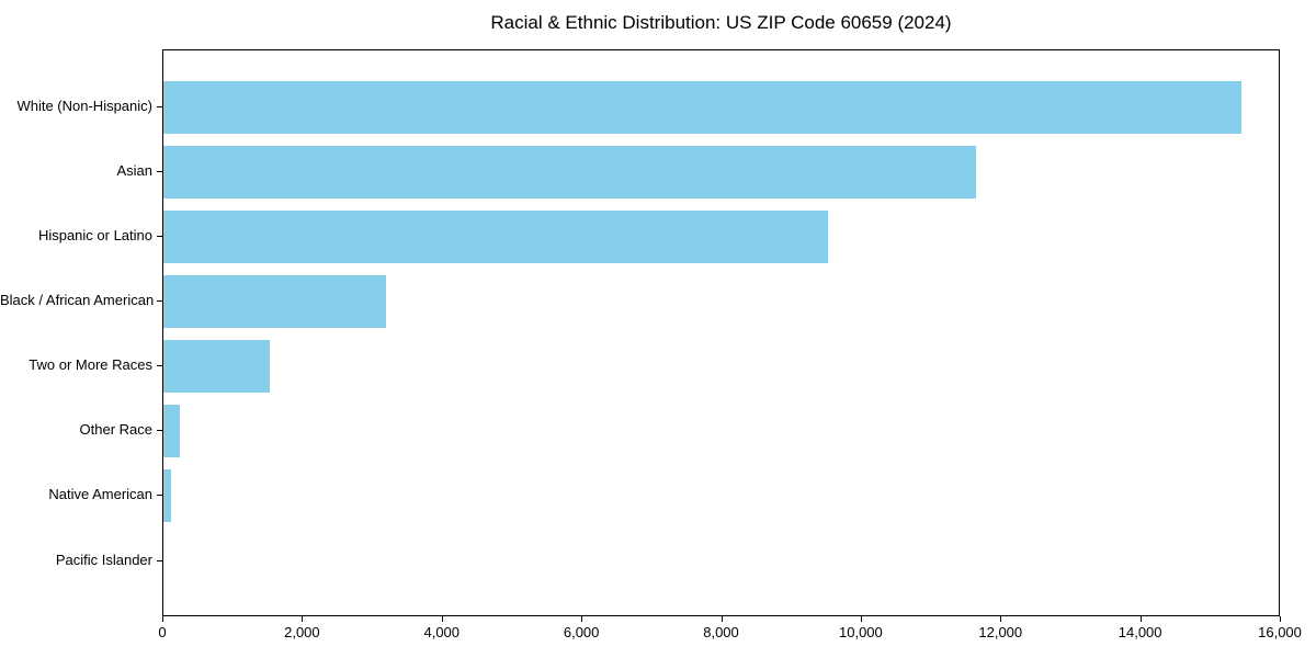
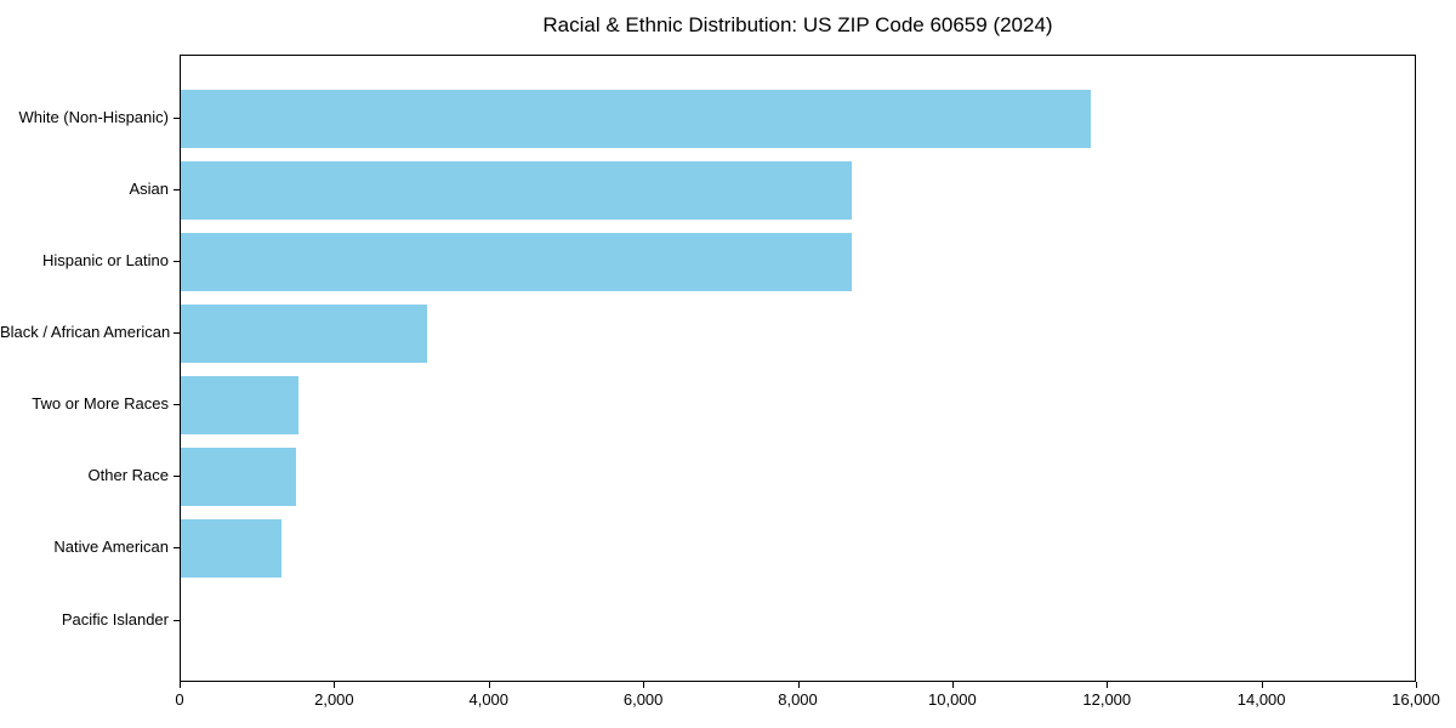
White (Non-Hispanic): 15500 -> 11800
Asian: 11600 -> 8700
Hispanic or Latino: 9500 -> 8700
Other Race: 200 -> 1500
Native American: 100 -> 1300
